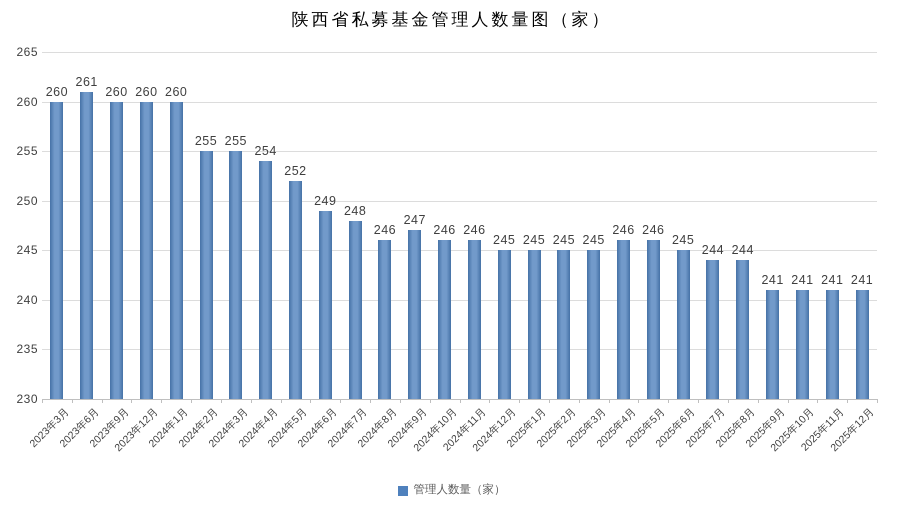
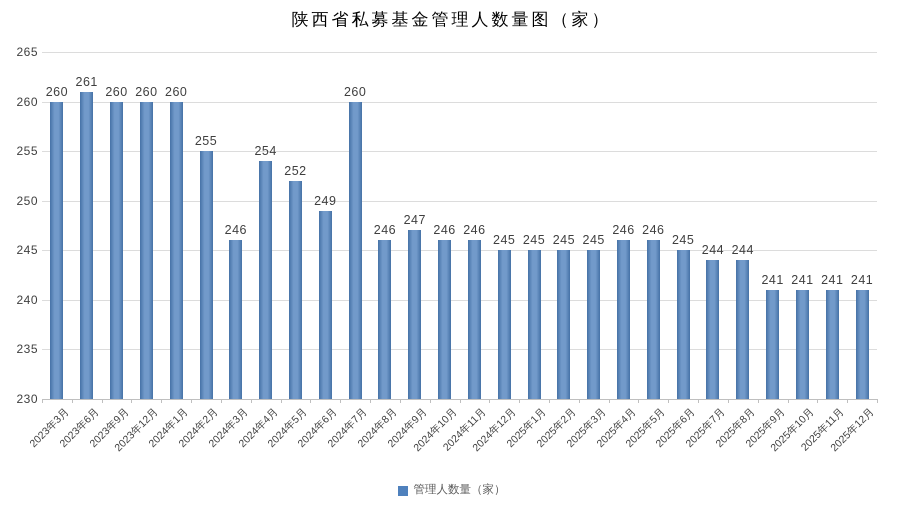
2024年3月: 255 -> 246
2024年7月: 248 -> 260
